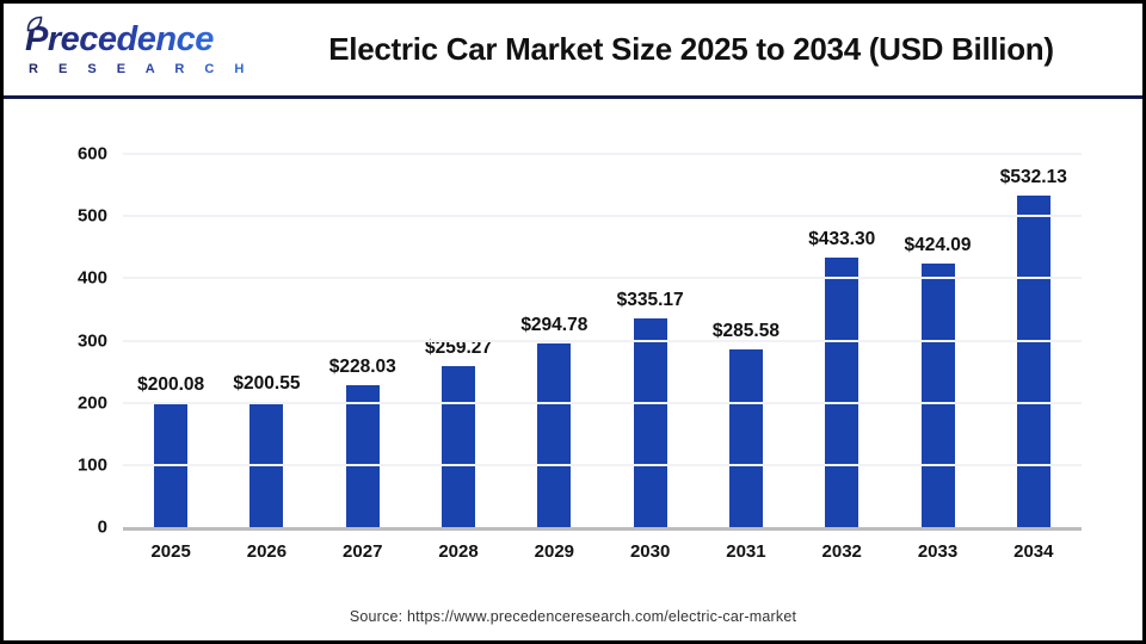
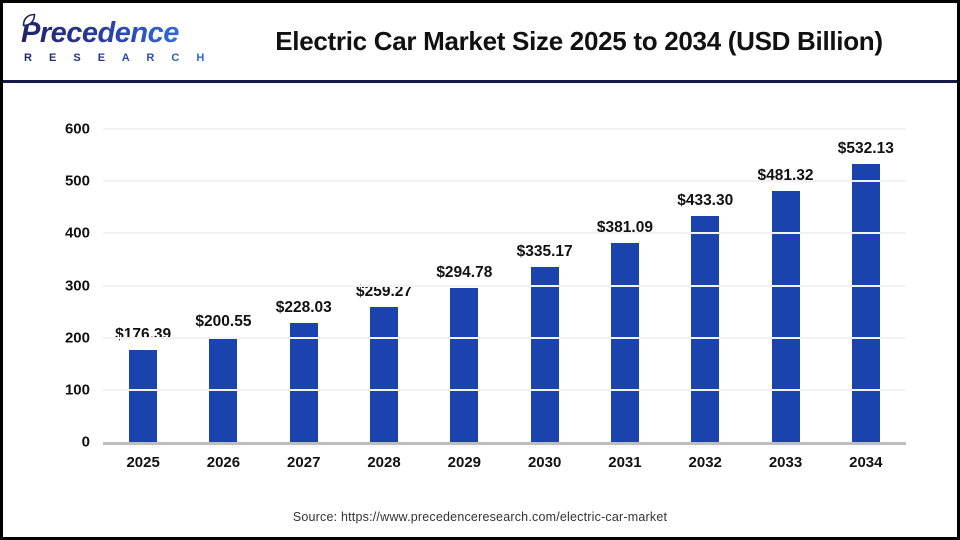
2025: $200.08 -> $176.39
2031: $285.58 -> $381.09
2033: $424.09 -> $481.32
